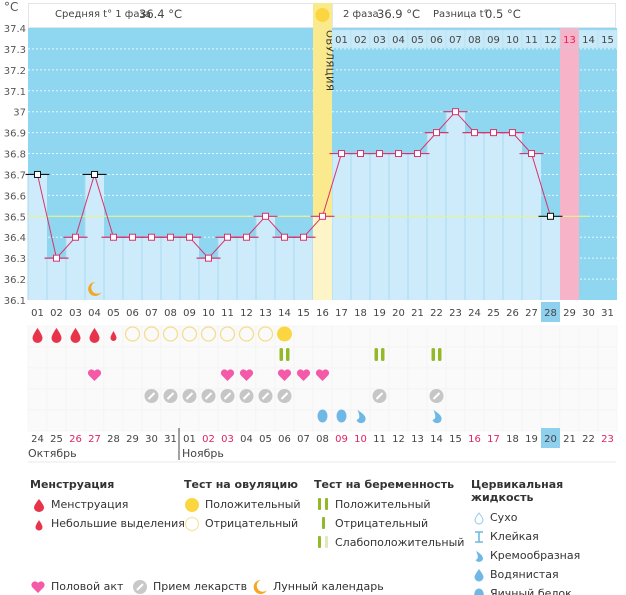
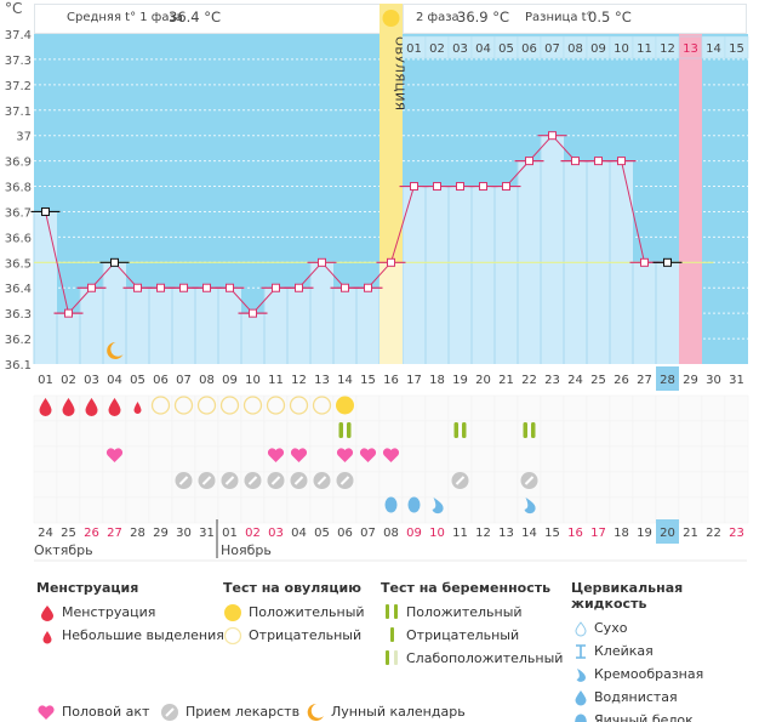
04: 36.7 -> 36.5
27: 36.8 -> 36.5
